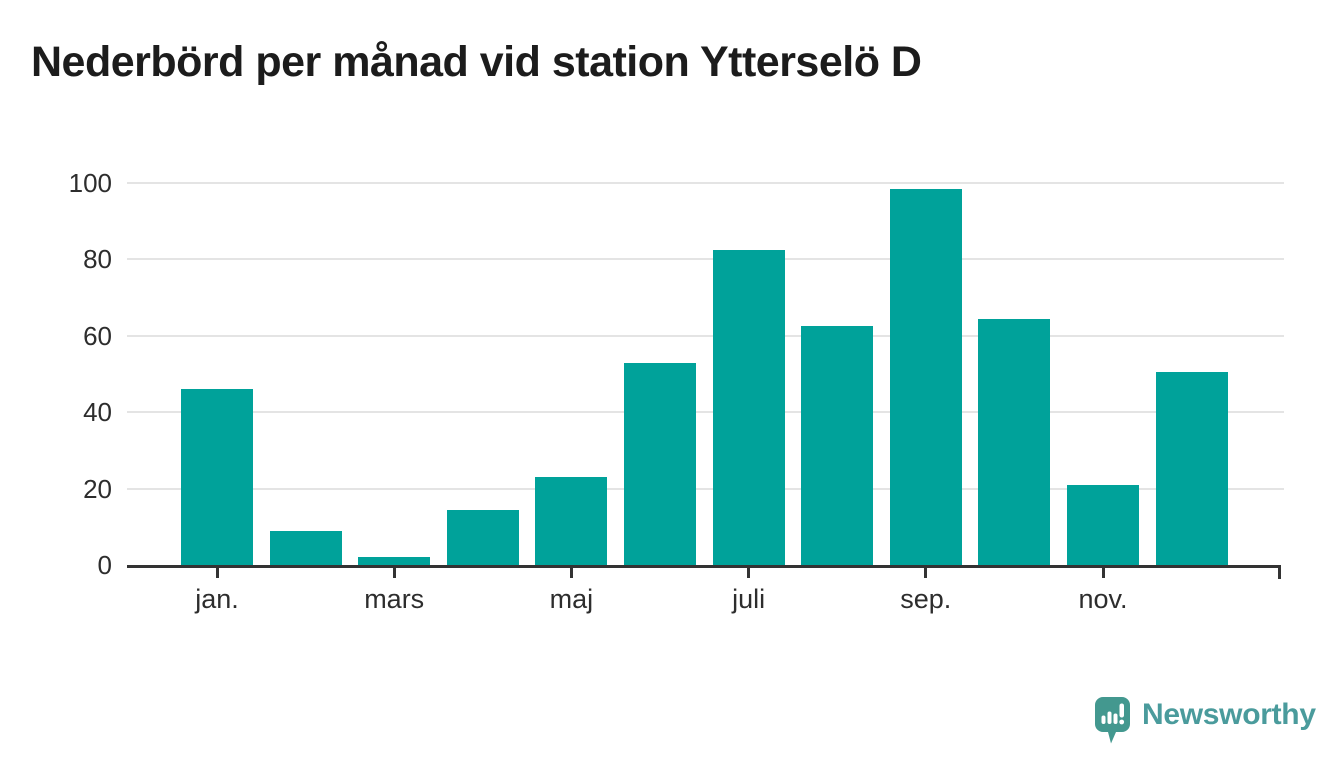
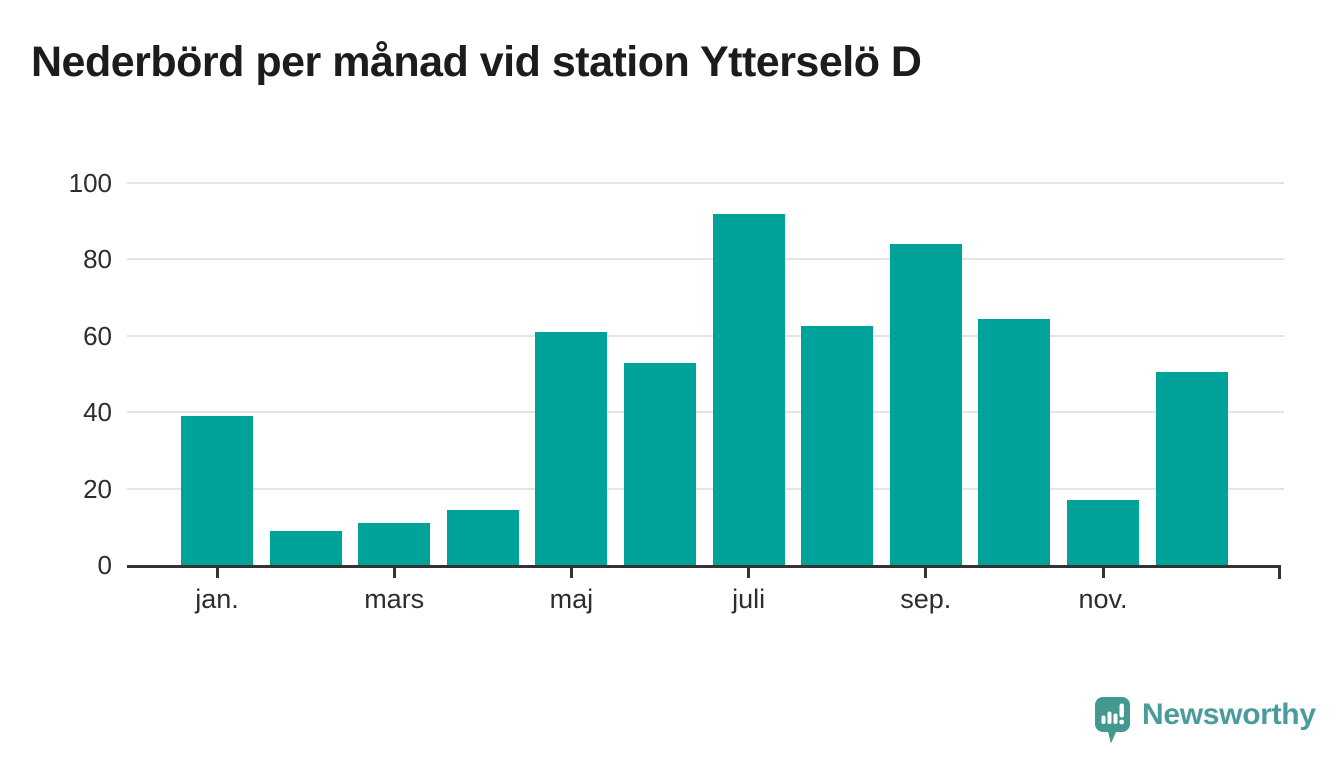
jan.: 46 -> 39
mars: 2 -> 11
maj: 23 -> 61
juli: 82 -> 92
sep.: 98 -> 84
nov.: 21 -> 17
